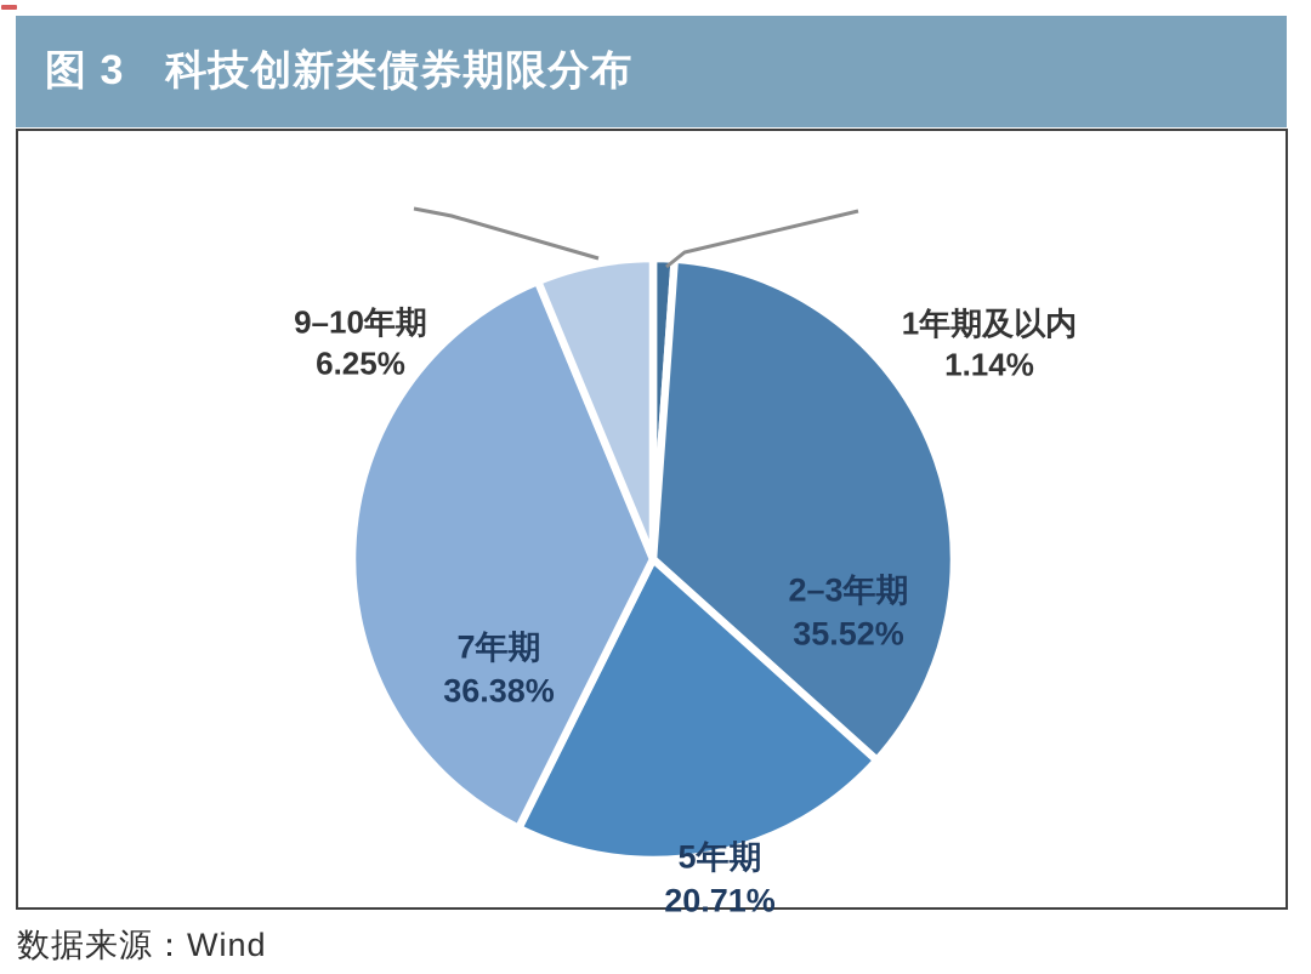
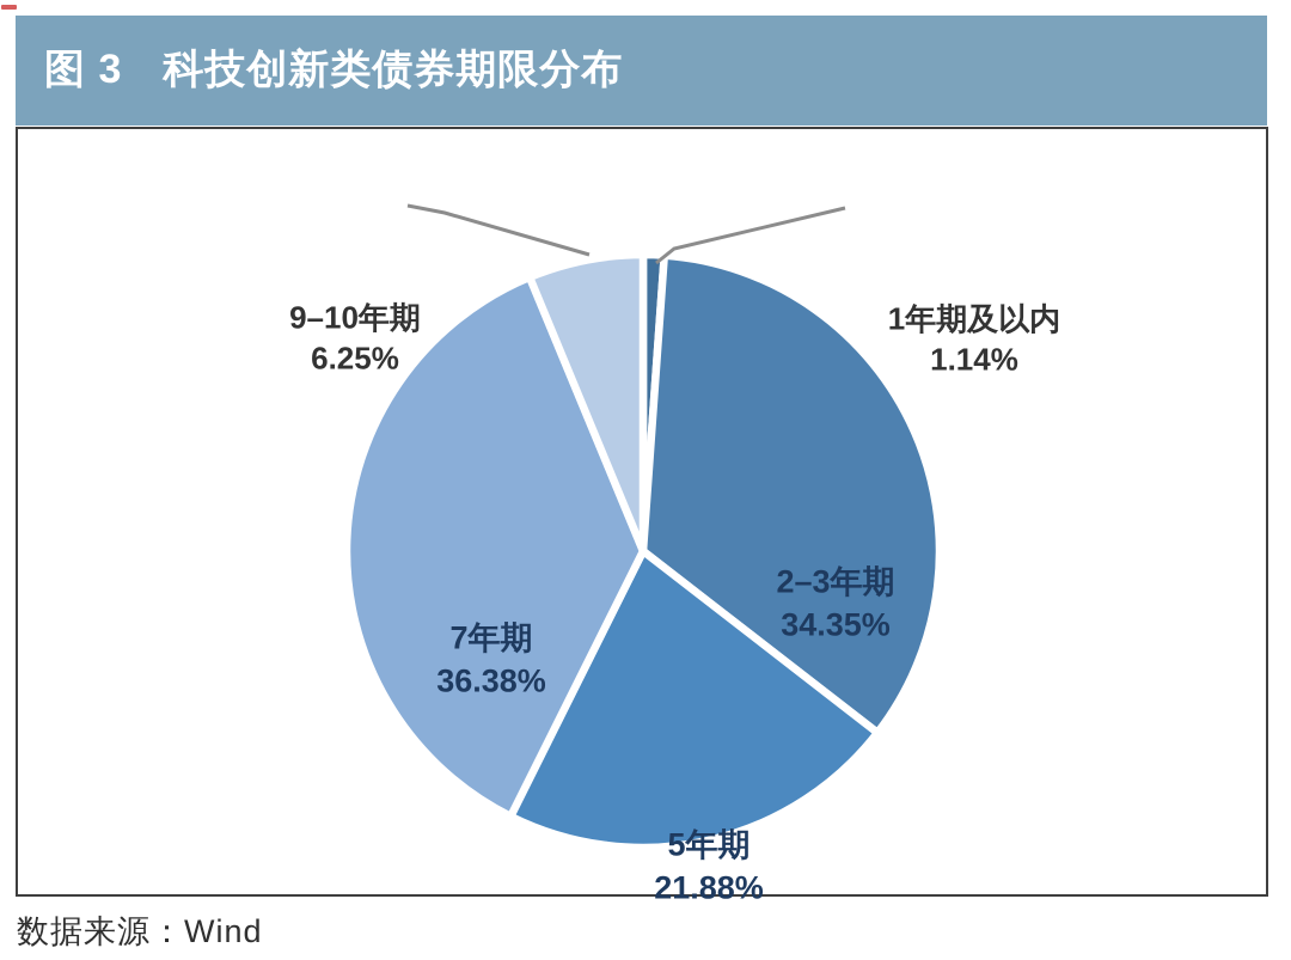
2–3年期: 35.52% -> 34.35%
5年期: 20.71% -> 21.88%
